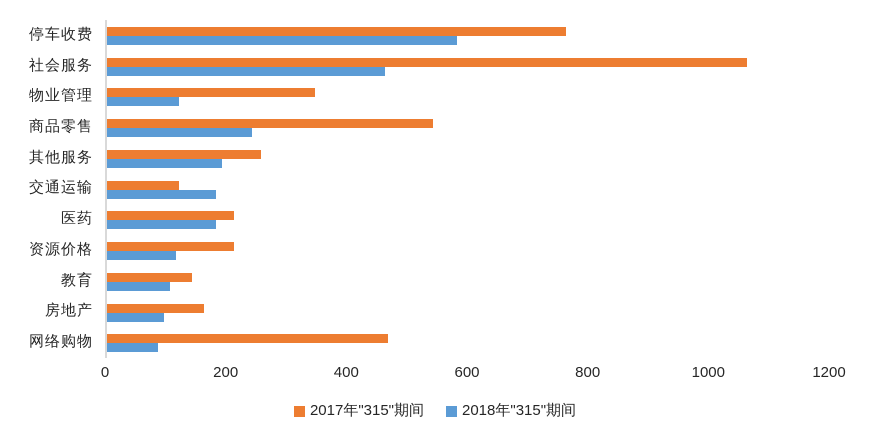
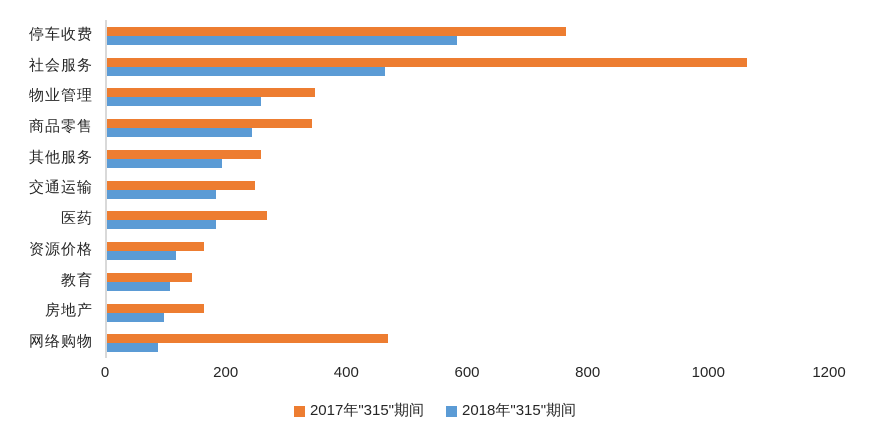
2018年"315"期间/物业管理: 120 -> 260
2017年"315"期间/商品零售: 540 -> 340
2017年"315"期间/交通运输: 120 -> 240
2017年"315"期间/医药: 210 -> 260
2017年"315"期间/资源价格: 210 -> 160
